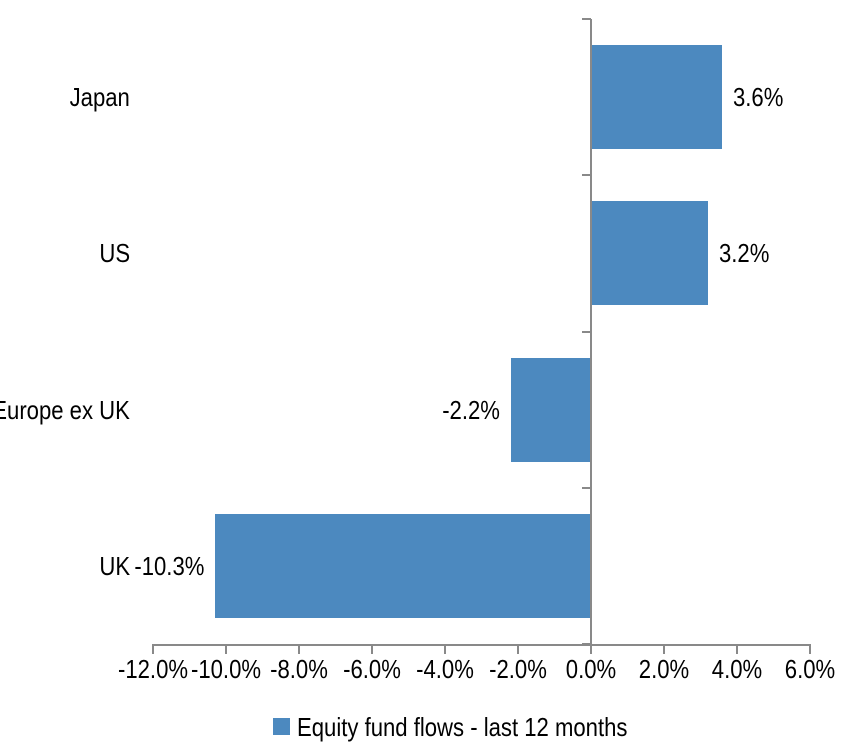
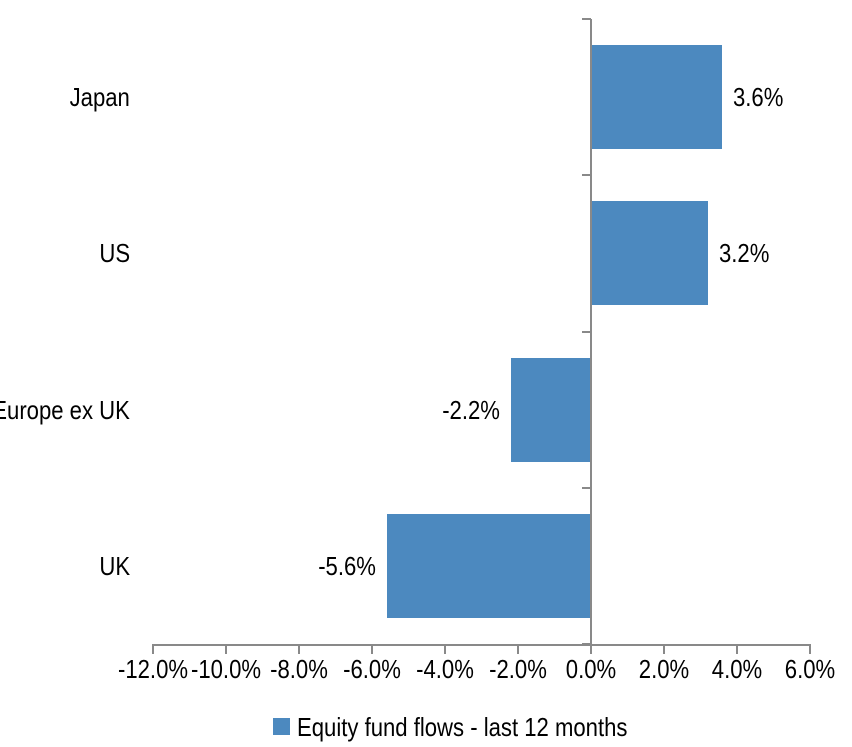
UK: -10.3% -> -5.6%
